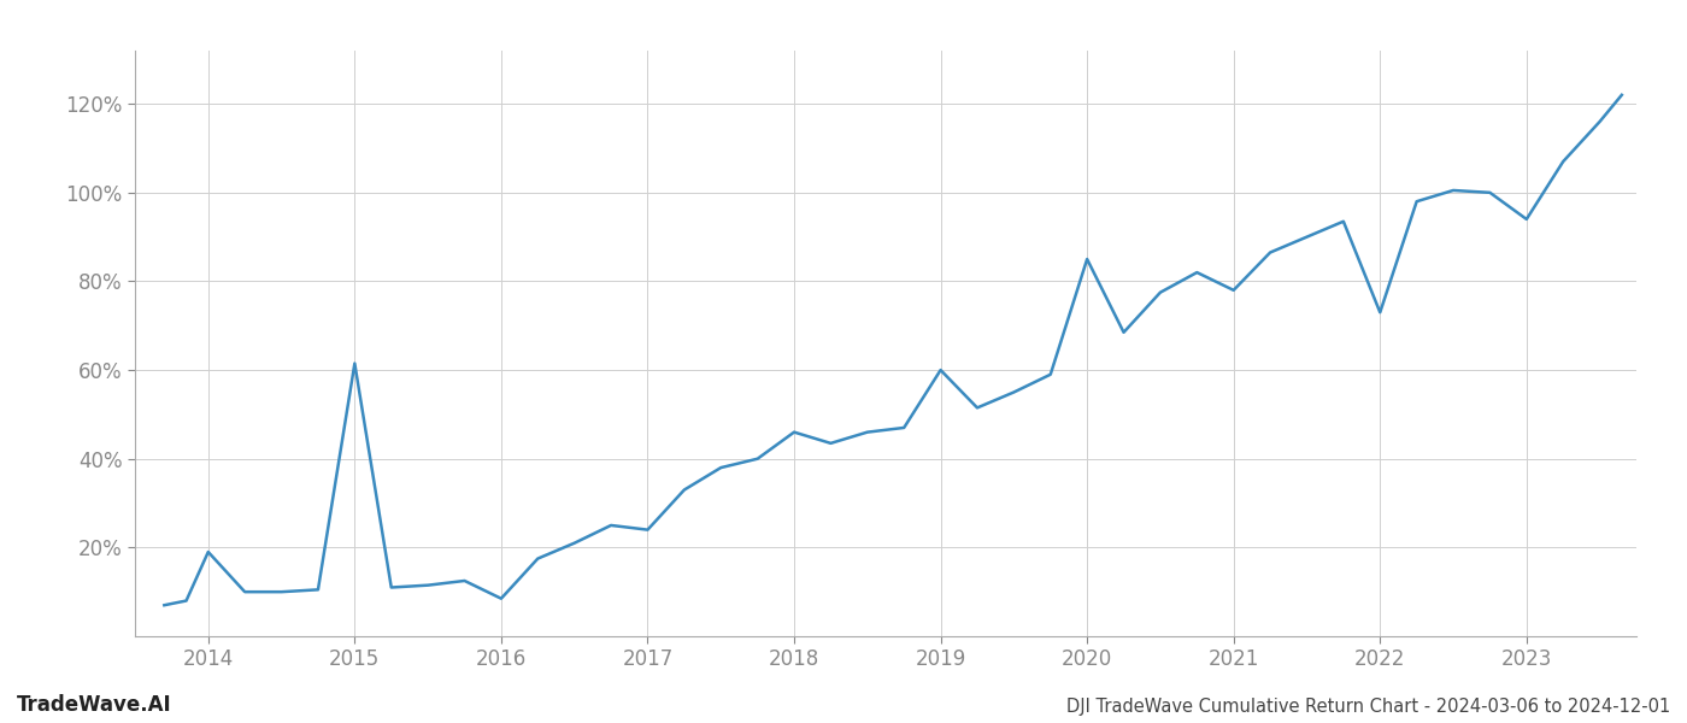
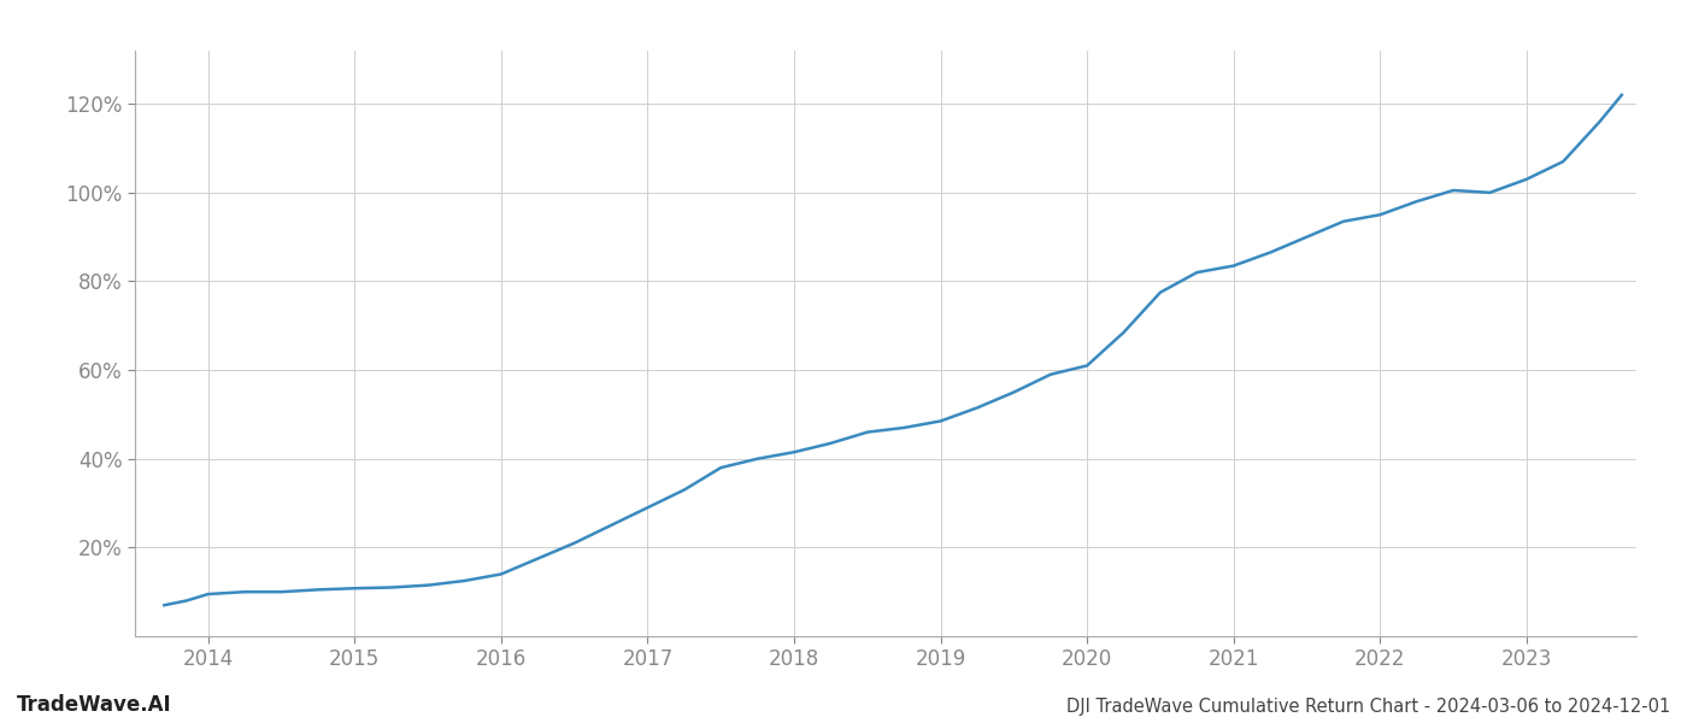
2014: 19.0% -> 9.5%
2015: 61.5% -> 10.8%
2016: 8.5% -> 14.0%
2017: 24.0% -> 29.0%
2018: 46.0% -> 41.5%
2019: 60.0% -> 48.5%
2020: 85.0% -> 61.0%
2021: 78.0% -> 83.5%
2022: 73.0% -> 95.0%
2023: 94.0% -> 103.0%
